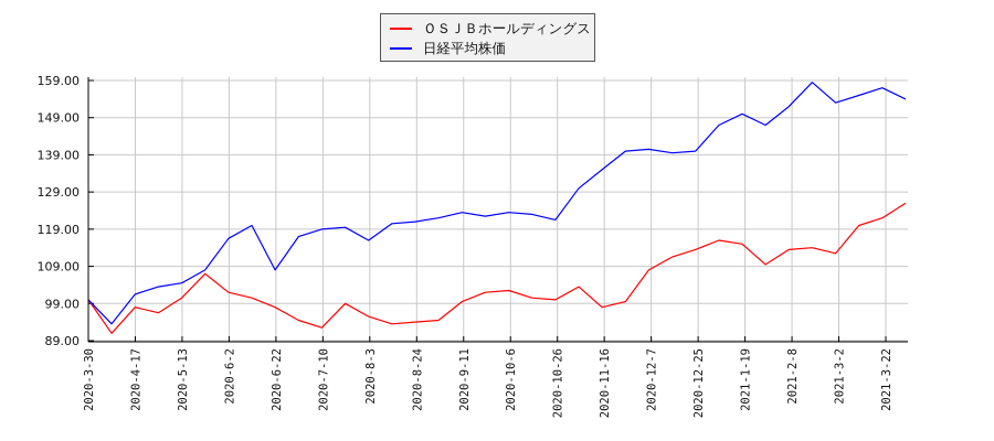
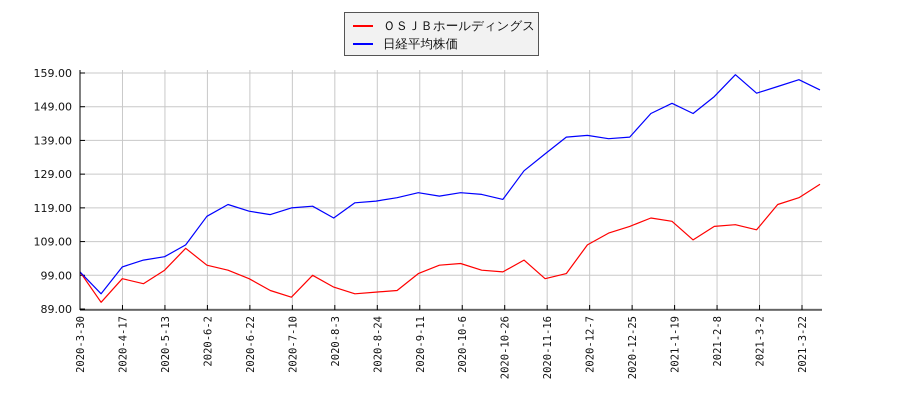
日経平均株価/2020-6-22: 108 -> 118
